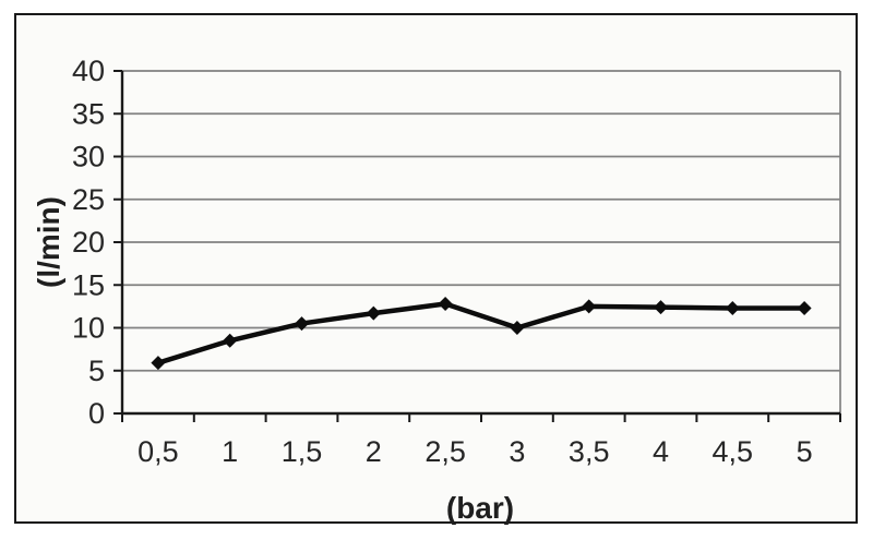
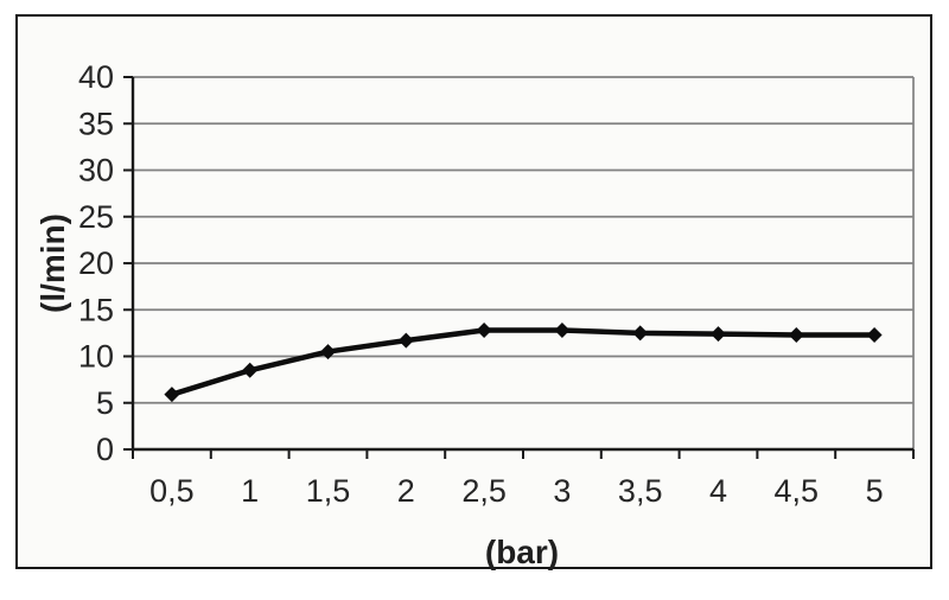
3: 10 -> 13
